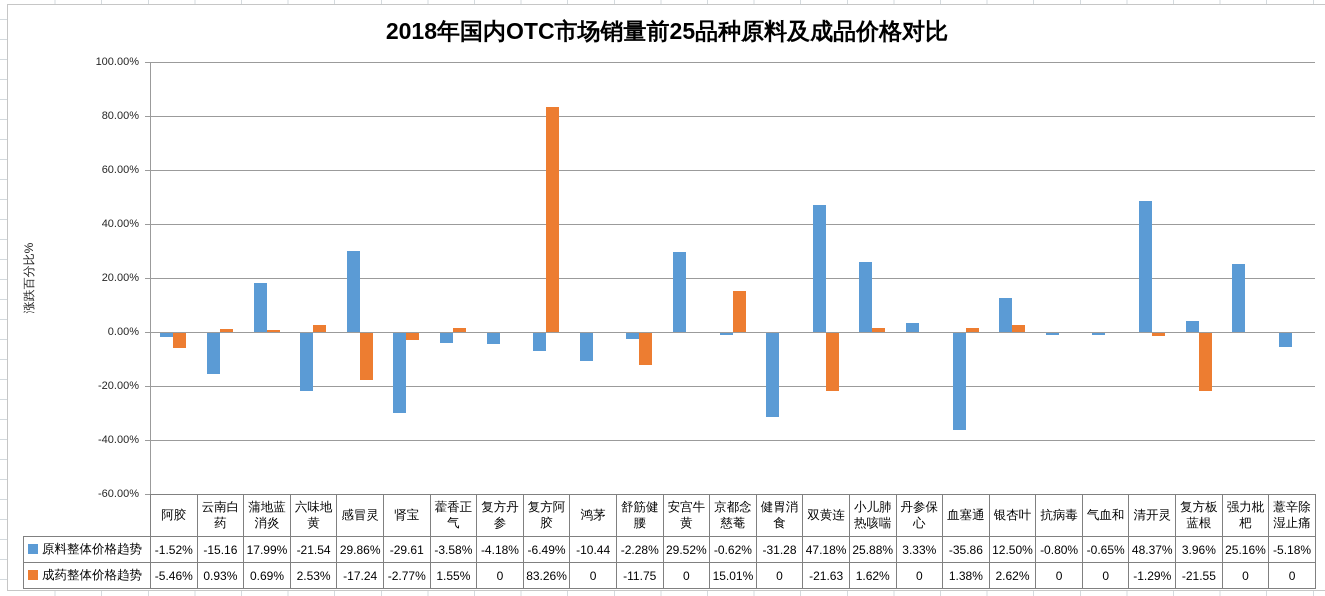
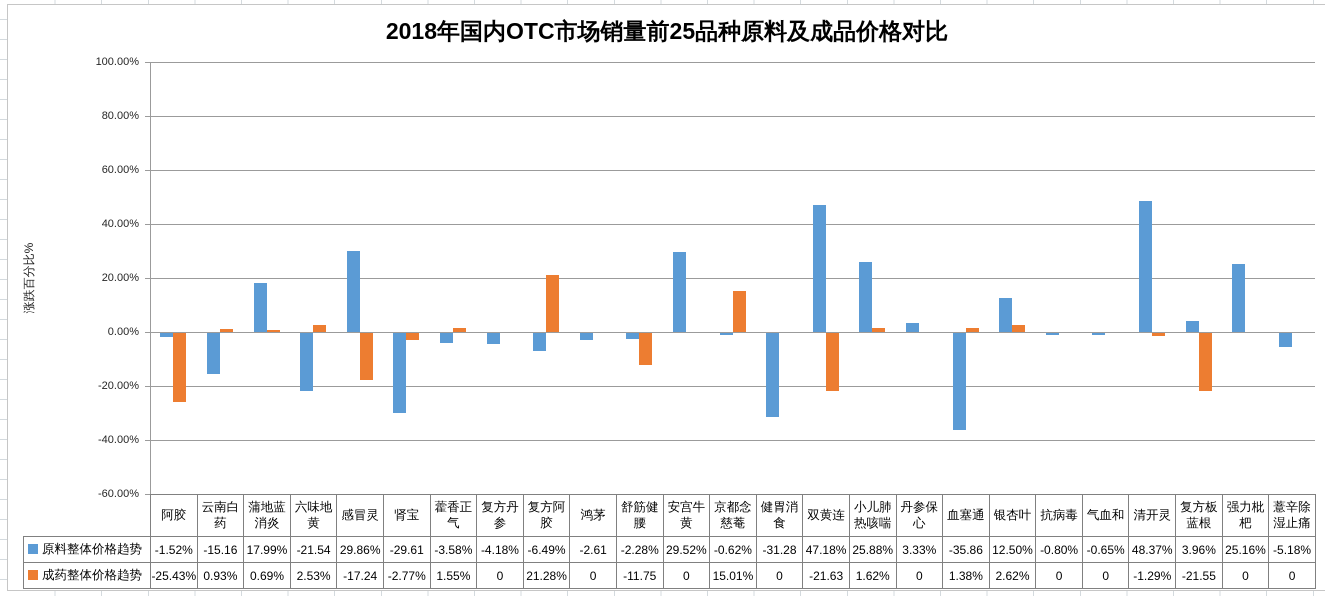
成药整体价格趋势/阿胶: -5.46% -> -25.43%
成药整体价格趋势/复方阿胶: 83.26% -> 21.28%
原料整体价格趋势/鸿茅: -10.44 -> -2.61
